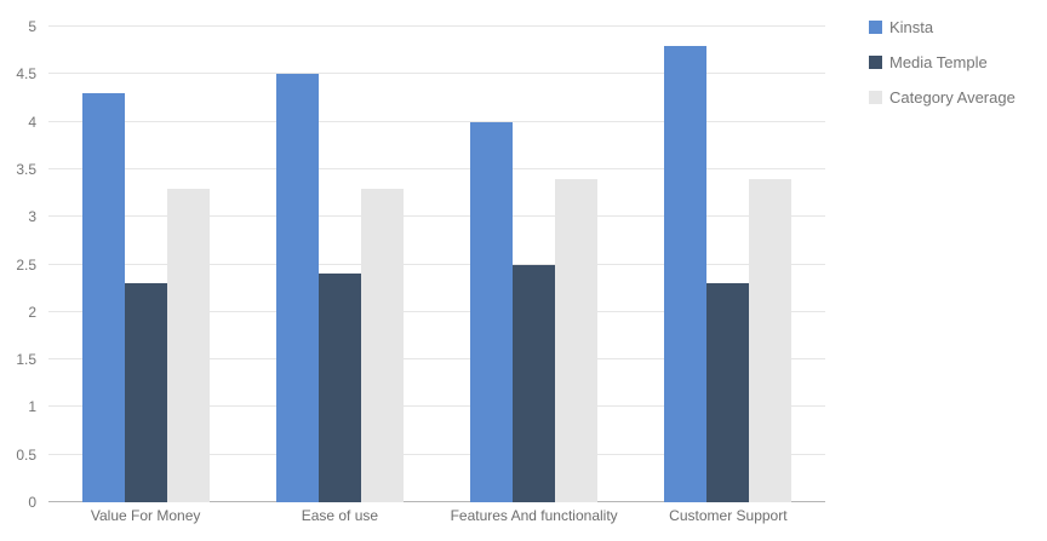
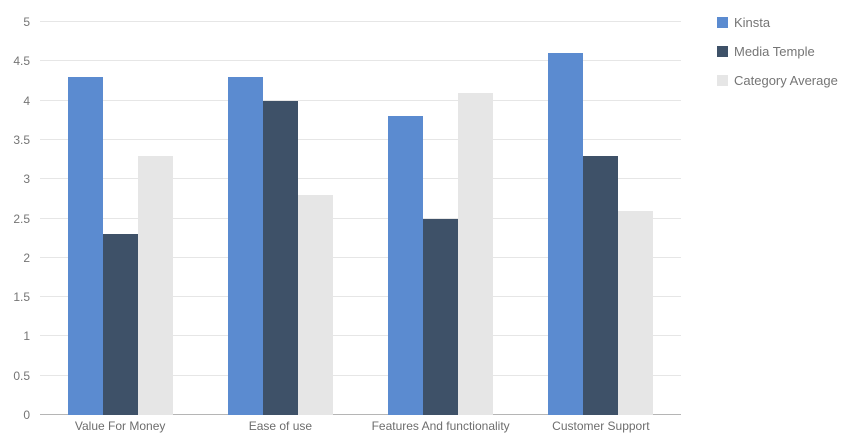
Kinsta/Ease of use: 4.5 -> 4.3
Media Temple/Ease of use: 2.4 -> 4.0
Category Average/Ease of use: 3.3 -> 2.8
Kinsta/Features And functionality: 4.0 -> 3.8
Category Average/Features And functionality: 3.4 -> 4.1
Kinsta/Customer Support: 4.8 -> 4.6
Media Temple/Customer Support: 2.3 -> 3.3
Category Average/Customer Support: 3.4 -> 2.6
